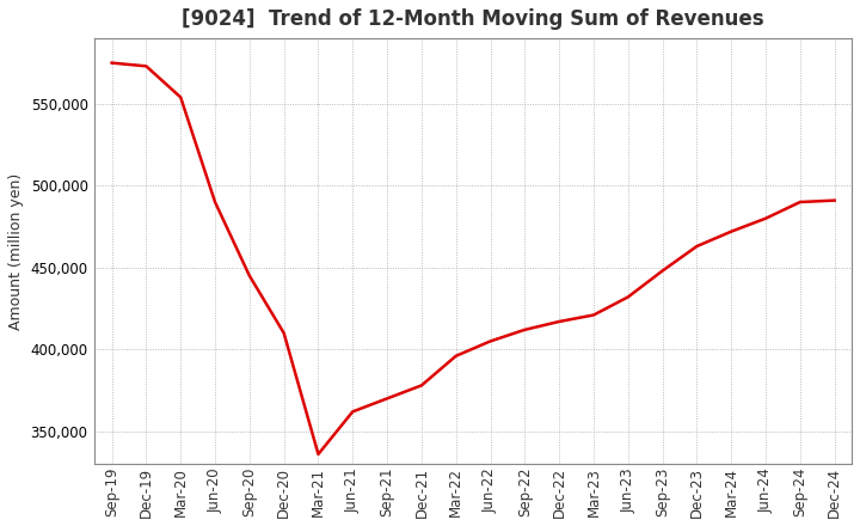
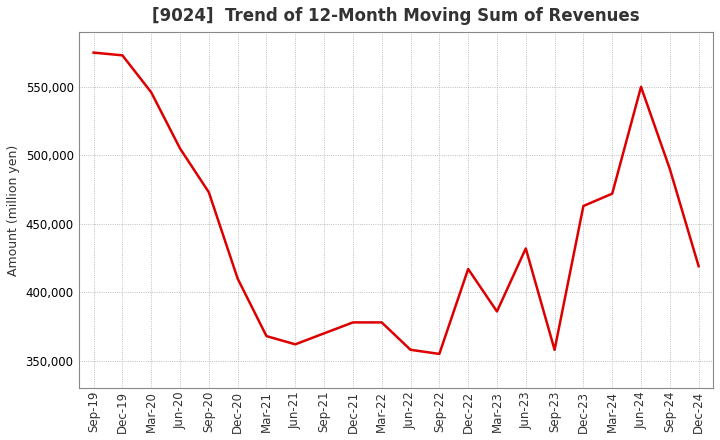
Mar-20: 554,000 -> 546,000
Jun-20: 490,000 -> 505,000
Sep-20: 445,000 -> 473,000
Mar-21: 336,000 -> 368,000
Mar-22: 396,000 -> 378,000
Jun-22: 405,000 -> 358,000
Sep-22: 412,000 -> 355,000
Mar-23: 421,000 -> 386,000
Sep-23: 448,000 -> 358,000
Jun-24: 480,000 -> 550,000
Dec-24: 491,000 -> 419,000
